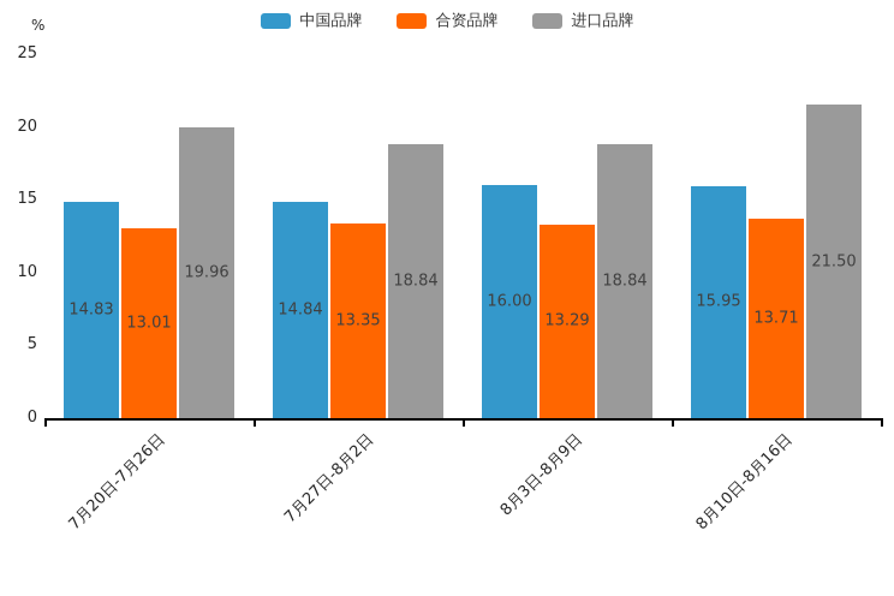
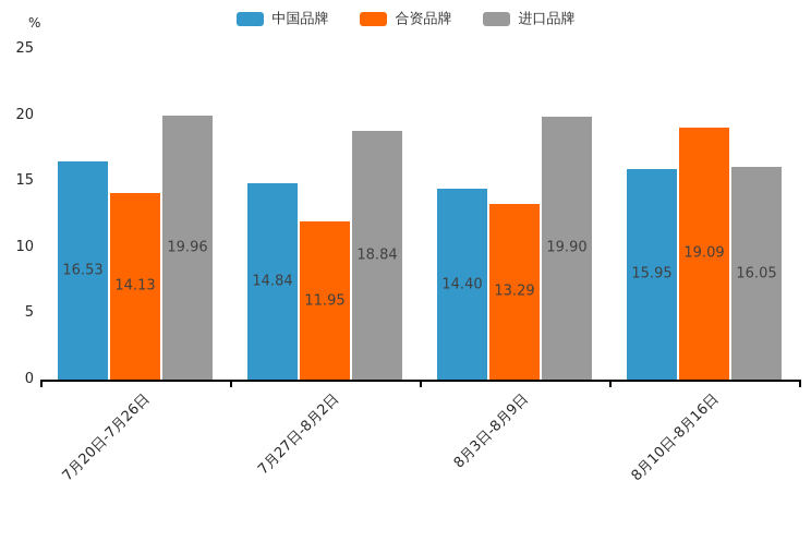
中国品牌/7月20日-7月26日: 14.83 -> 16.53
合资品牌/7月20日-7月26日: 13.01 -> 14.13
合资品牌/7月27日-8月2日: 13.35 -> 11.95
中国品牌/8月3日-8月9日: 16.00 -> 14.40
进口品牌/8月3日-8月9日: 18.84 -> 19.90
合资品牌/8月10日-8月16日: 13.71 -> 19.09
进口品牌/8月10日-8月16日: 21.50 -> 16.05
